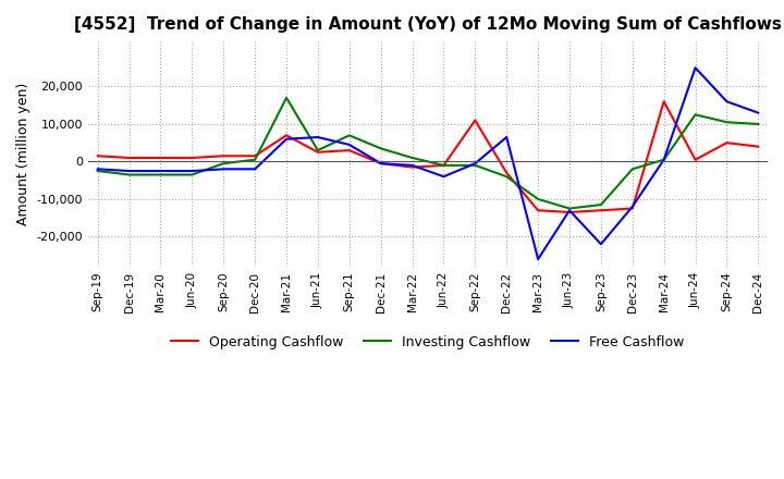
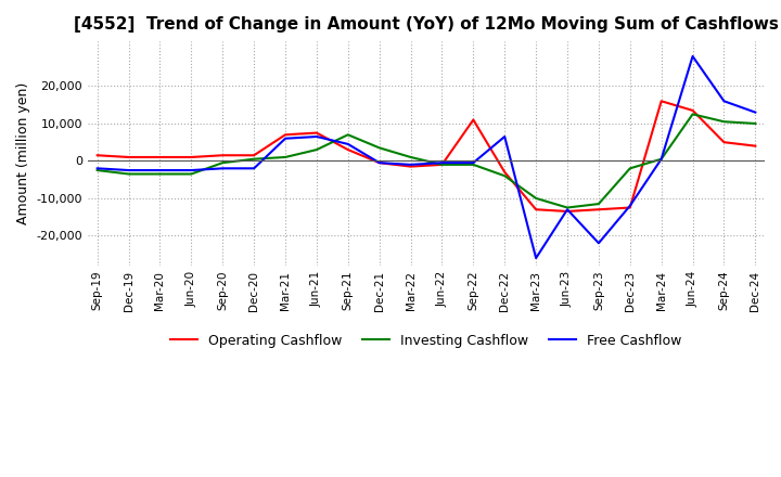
Investing Cashflow/Mar-21: 17,000 -> 1,000
Operating Cashflow/Jun-21: 2,500 -> 7,500
Free Cashflow/Jun-22: -4,000 -> -500
Operating Cashflow/Jun-24: 500 -> 13,500
Free Cashflow/Jun-24: 25,000 -> 28,000
